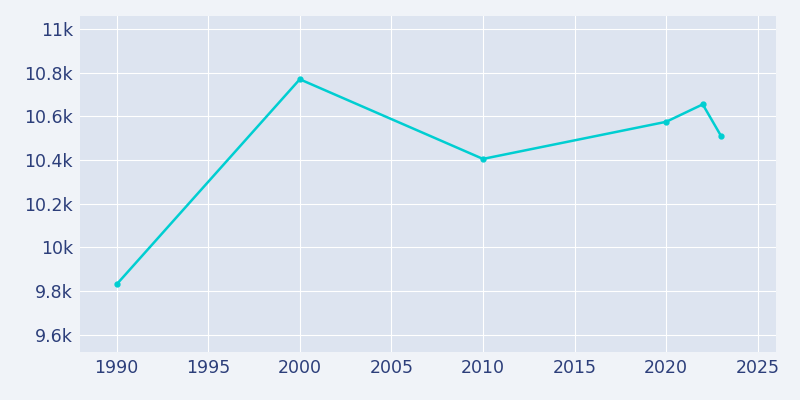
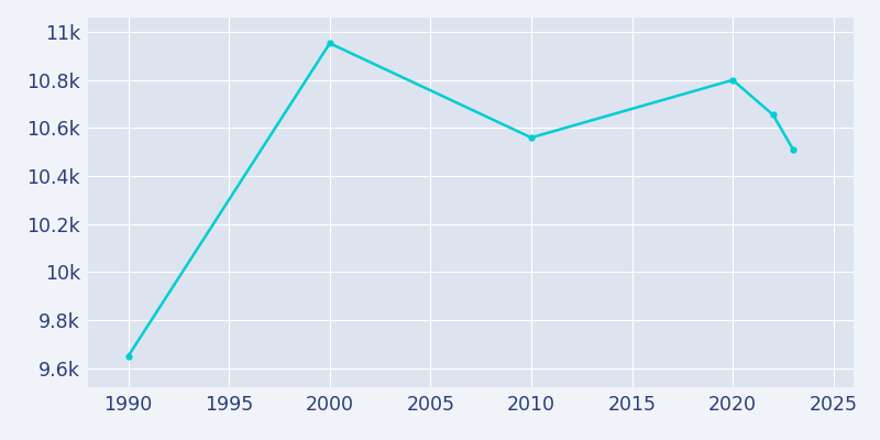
1990: 9.830k -> 9.650k
2000: 10.770k -> 10.953k
2010: 10.405k -> 10.560k
2020: 10.575k -> 10.800k
